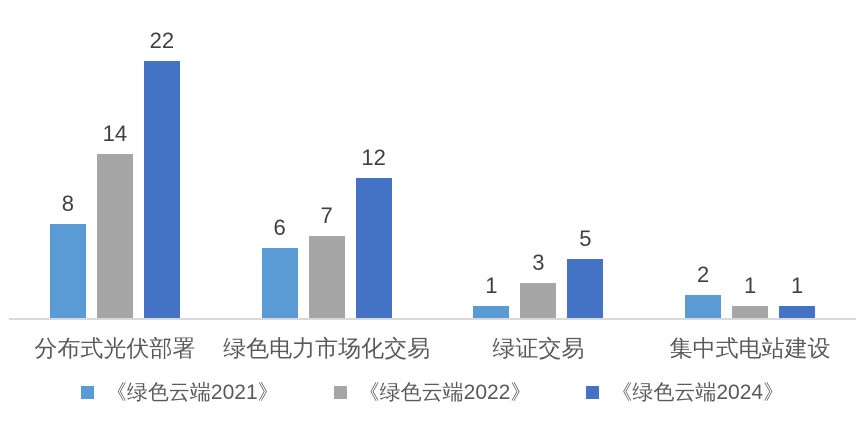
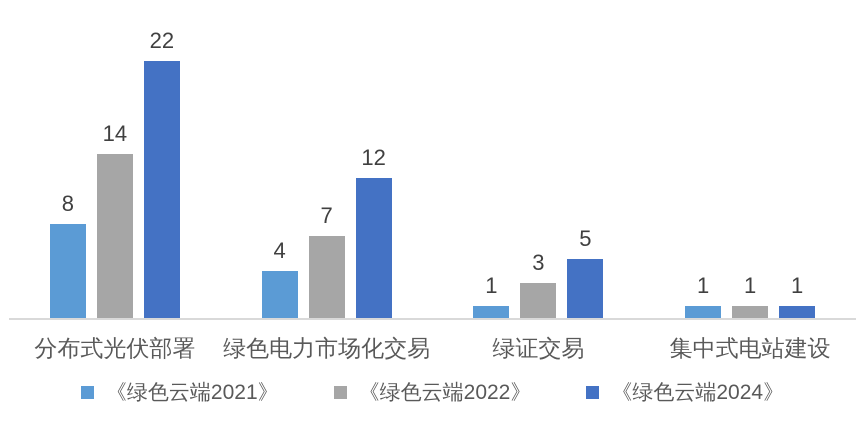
《绿色云端2021》/绿色电力市场化交易: 6 -> 4
《绿色云端2021》/集中式电站建设: 2 -> 1
